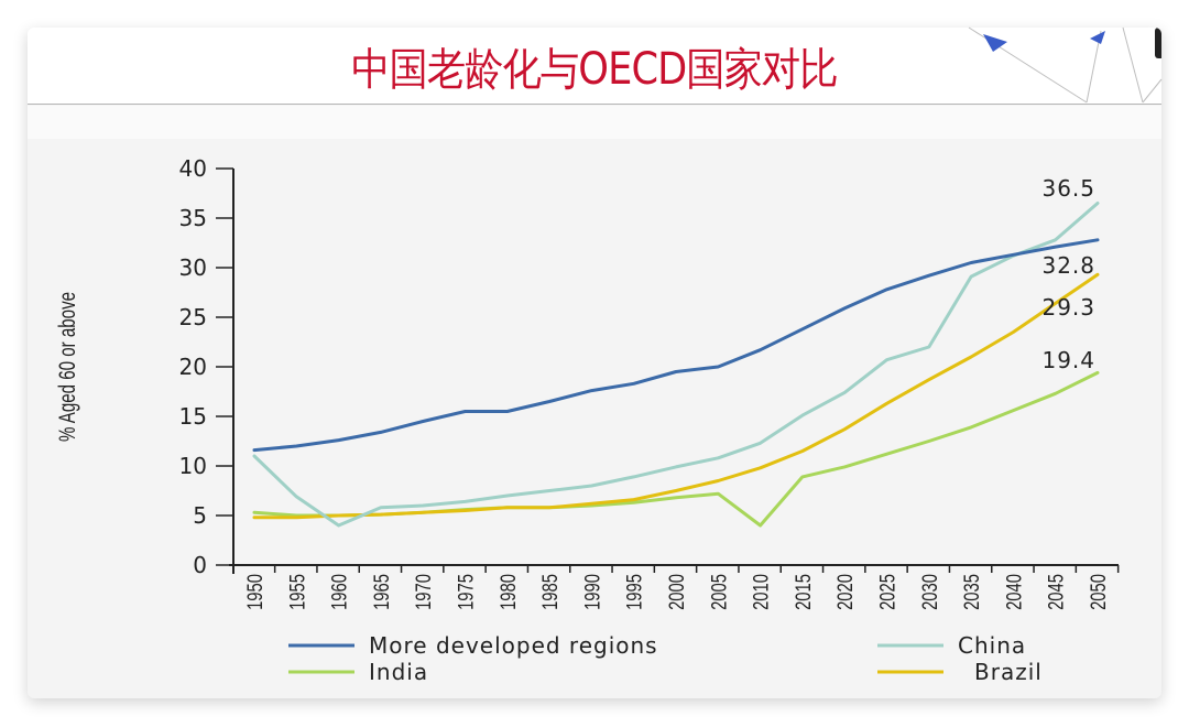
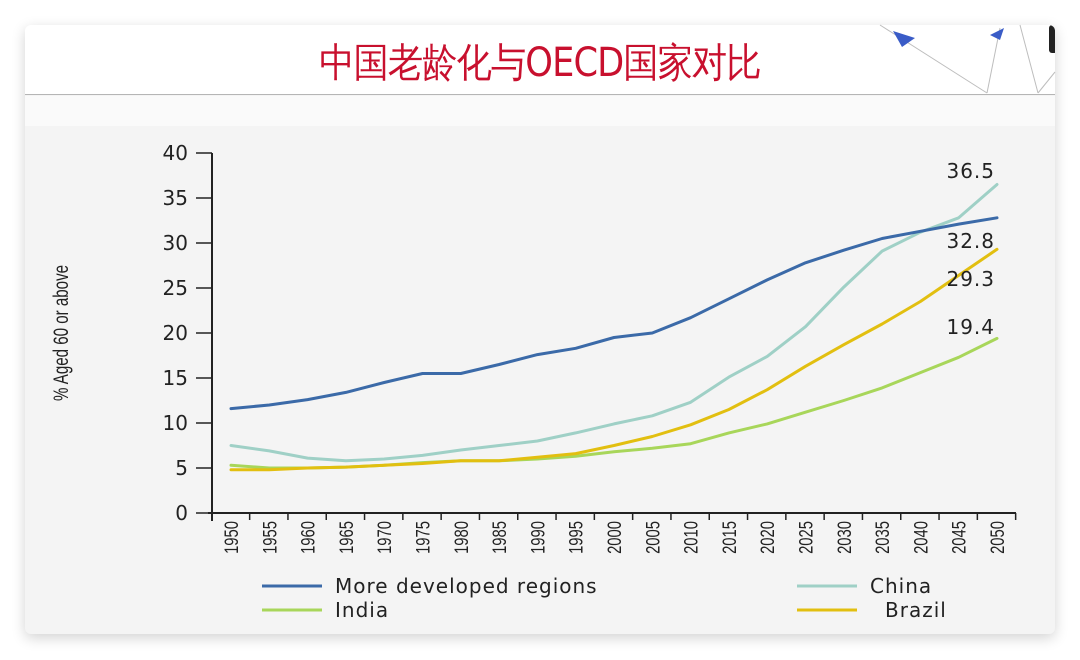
China/1950: 11 -> 8
China/1960: 4 -> 6
India/2010: 4 -> 8
China/2030: 22 -> 25
